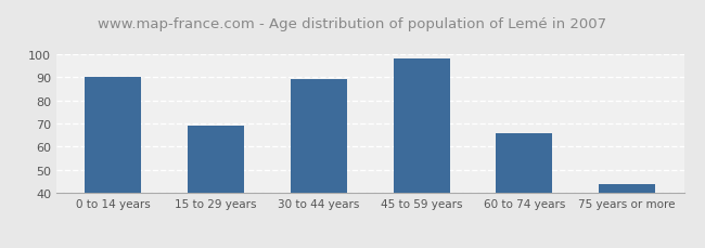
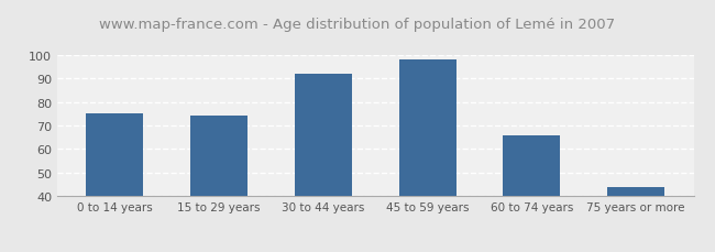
0 to 14 years: 90 -> 75
15 to 29 years: 69 -> 74
30 to 44 years: 89 -> 92
